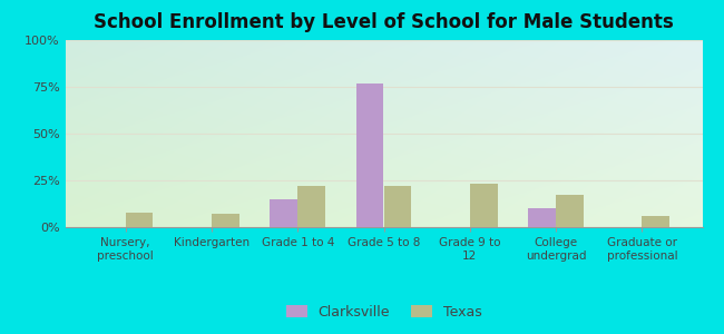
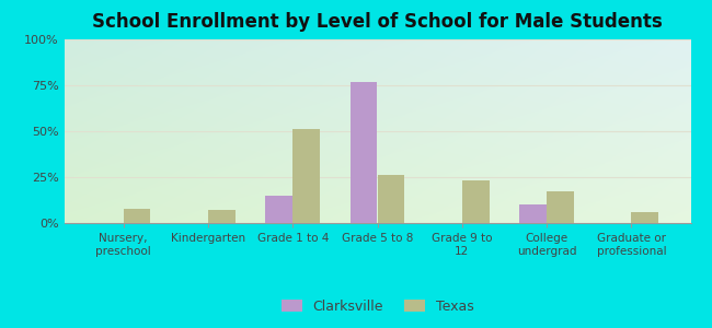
Texas/Grade 1 to 4: 22% -> 51%
Texas/Grade 5 to 8: 22% -> 26%
